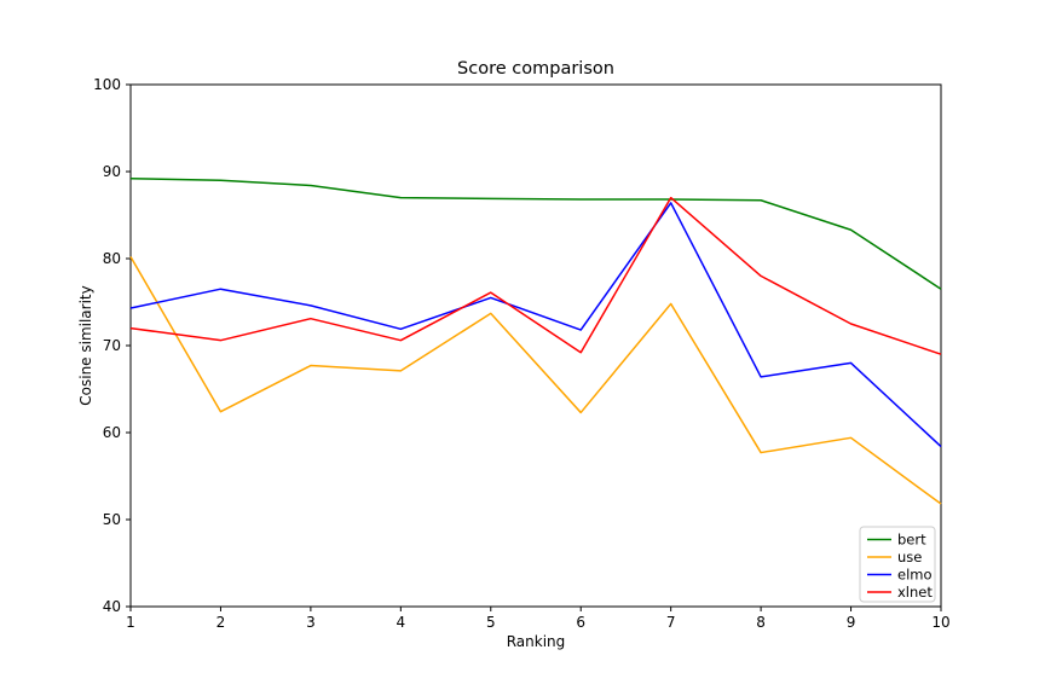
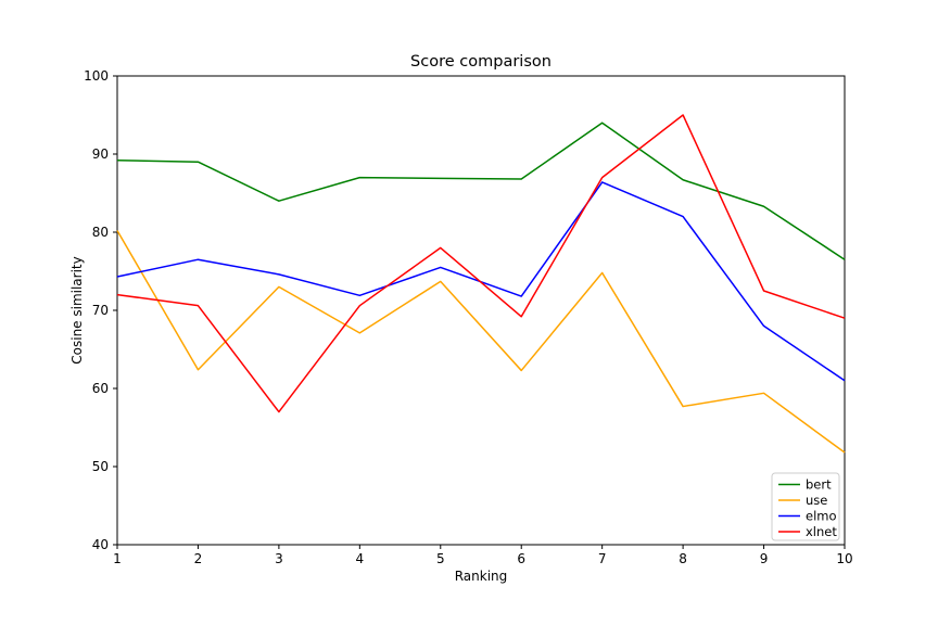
bert/3: 88 -> 84
use/3: 68 -> 73
xlnet/3: 73 -> 57
xlnet/5: 76 -> 78
bert/7: 87 -> 94
elmo/8: 66 -> 82
xlnet/8: 78 -> 95
elmo/10: 58 -> 61
